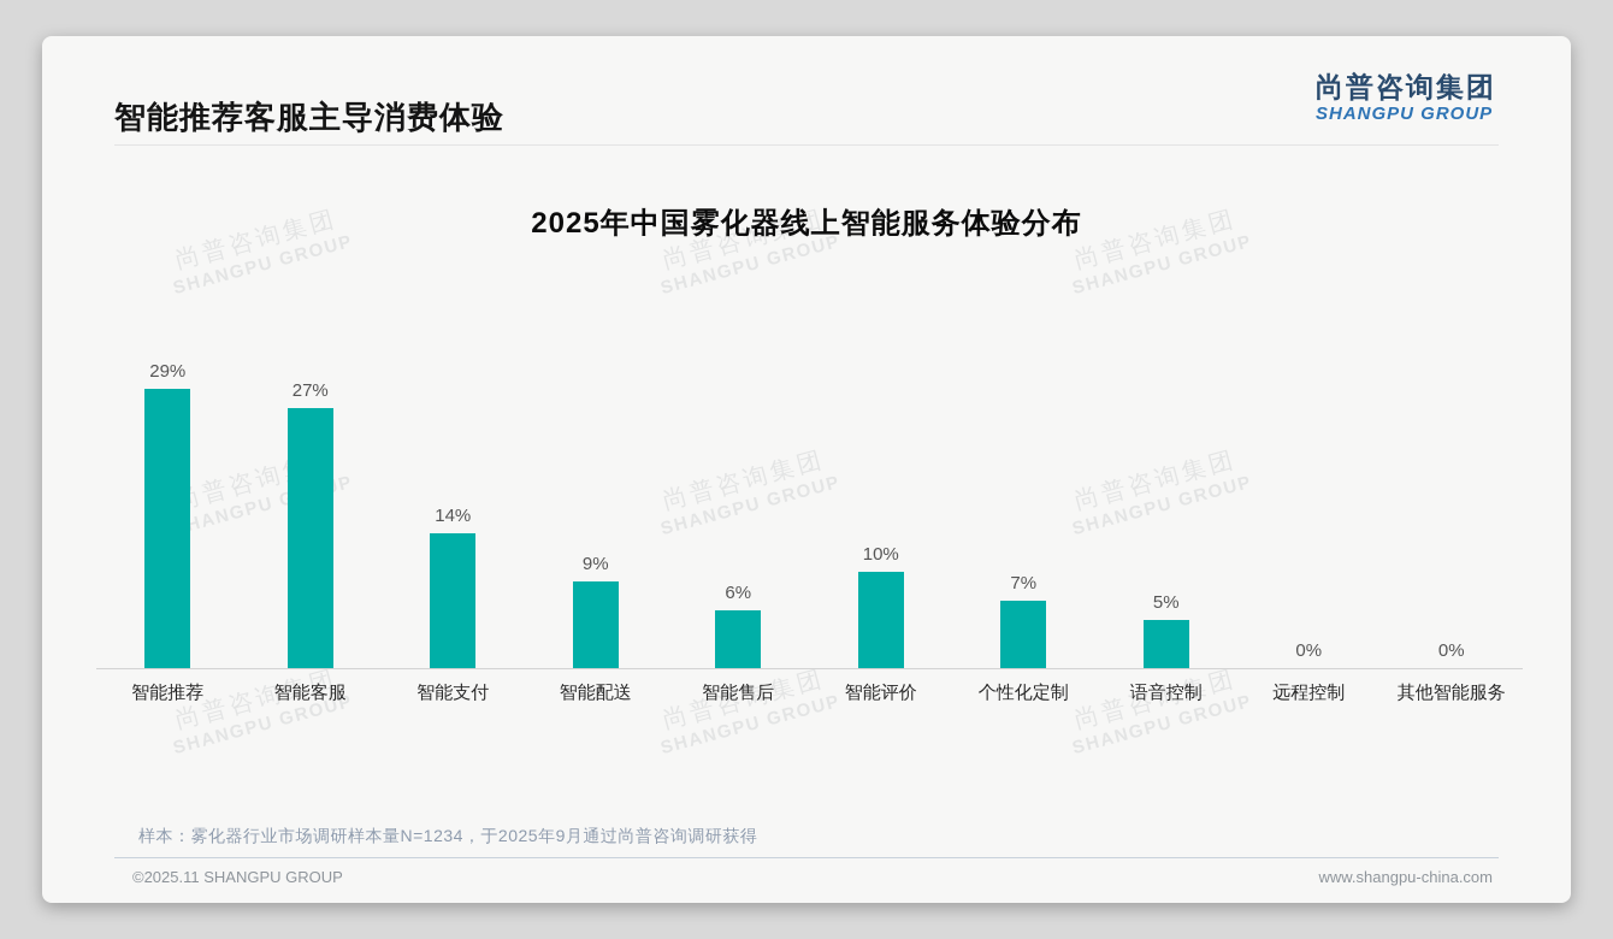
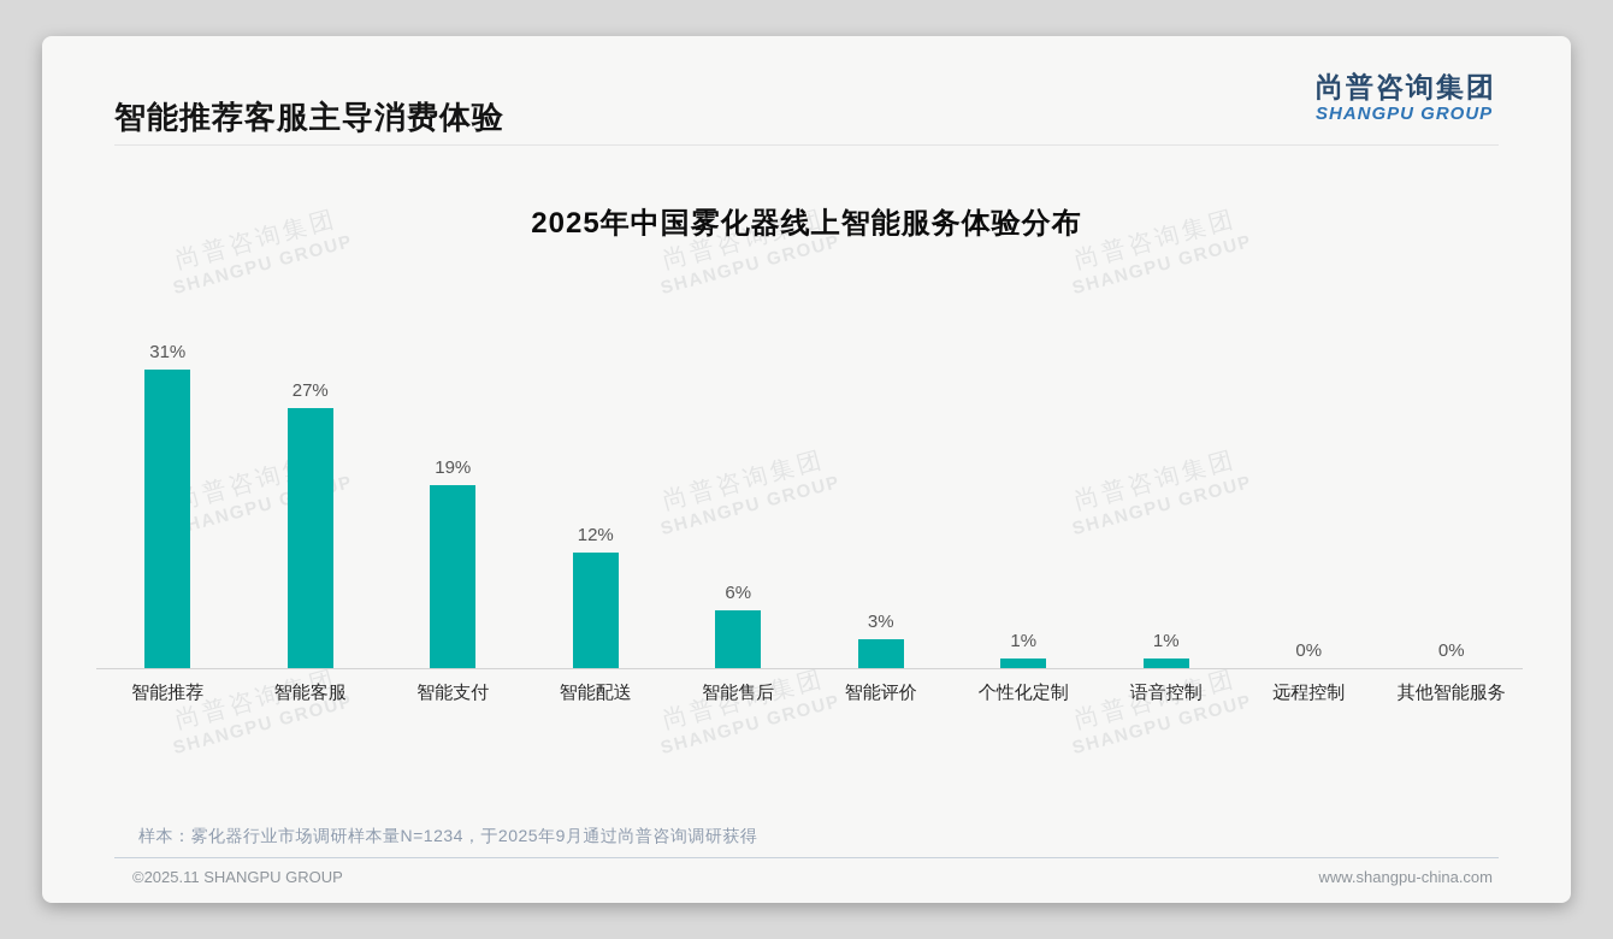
智能推荐: 29% -> 31%
智能支付: 14% -> 19%
智能配送: 9% -> 12%
智能评价: 10% -> 3%
个性化定制: 7% -> 1%
语音控制: 5% -> 1%
